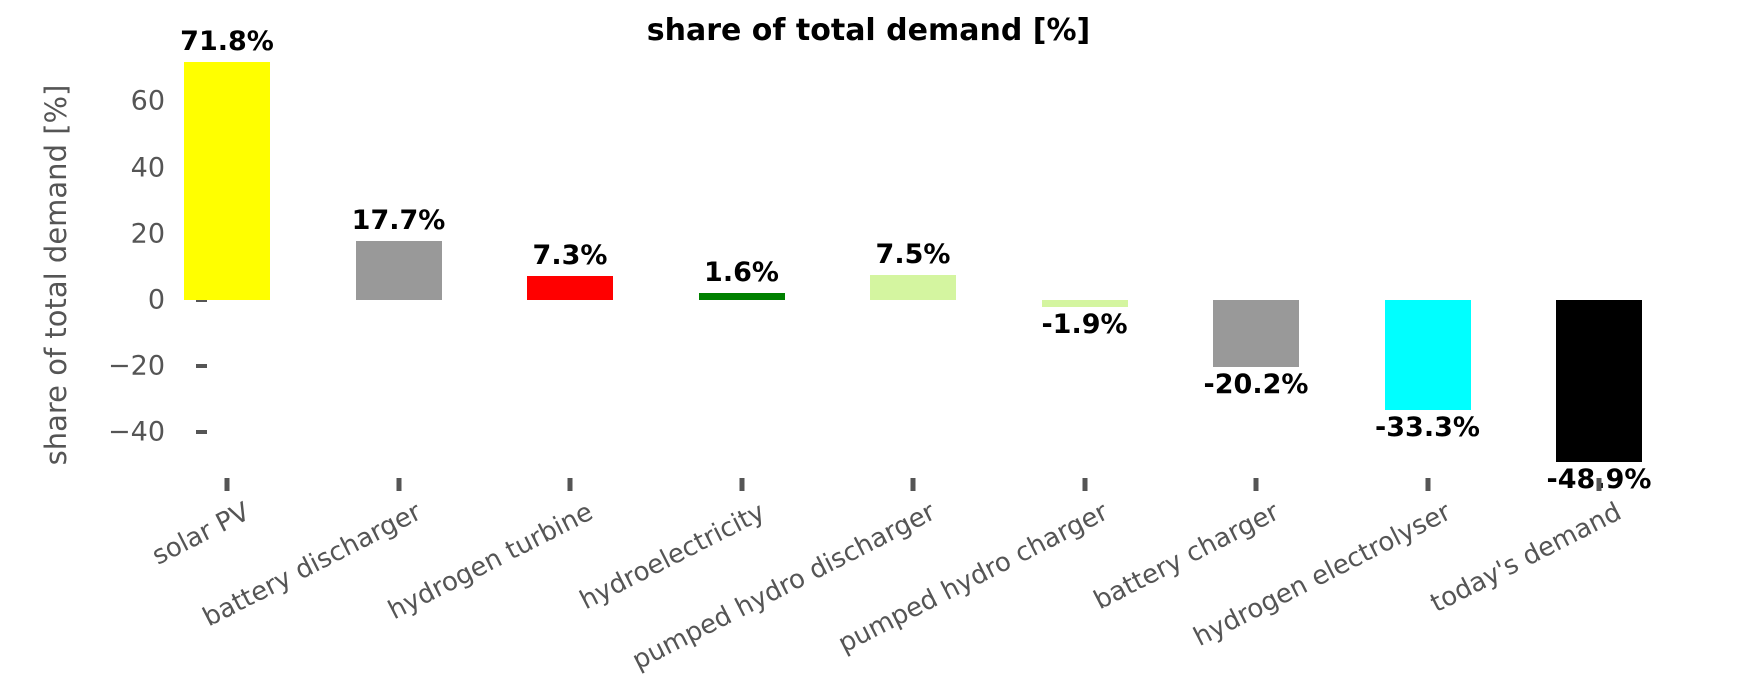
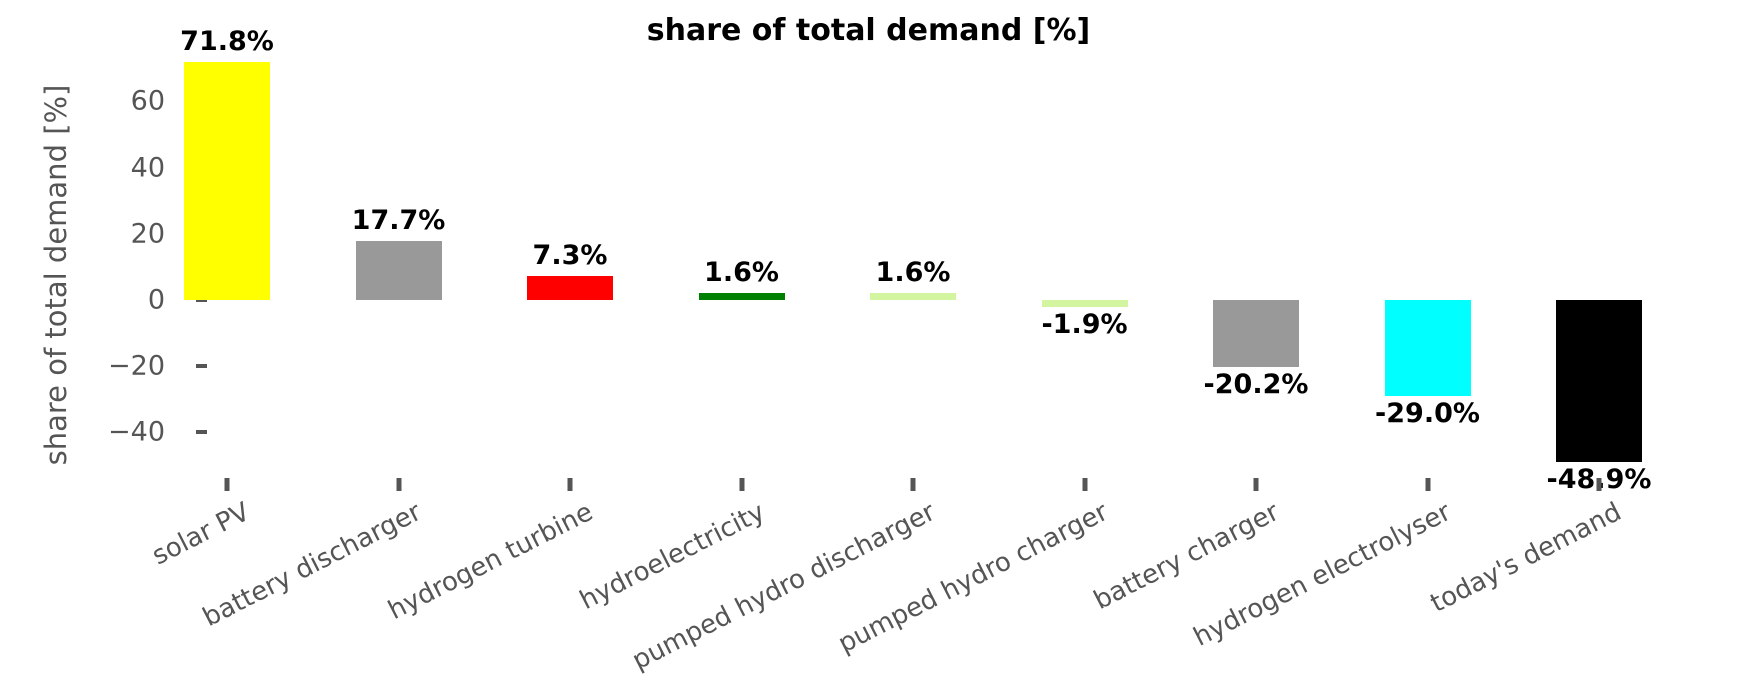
pumped hydro discharger: 7.5% -> 1.6%
hydrogen electrolyser: -33.3% -> -29.0%
